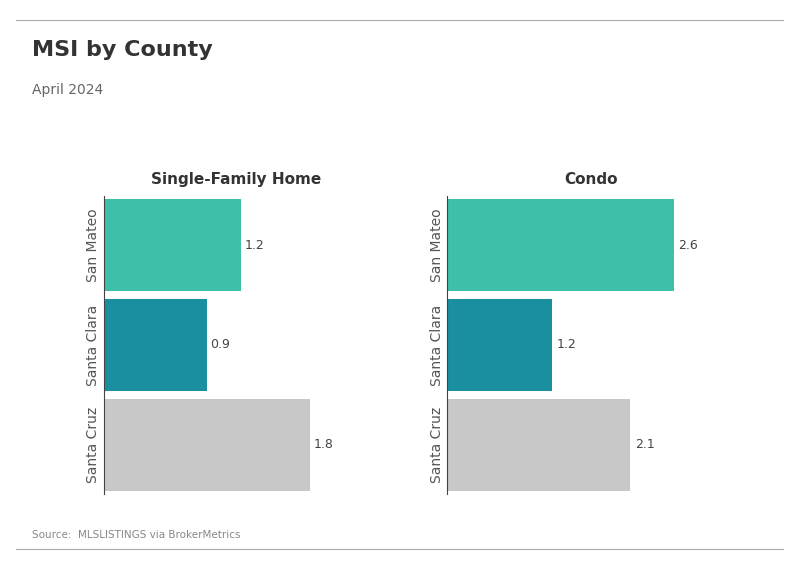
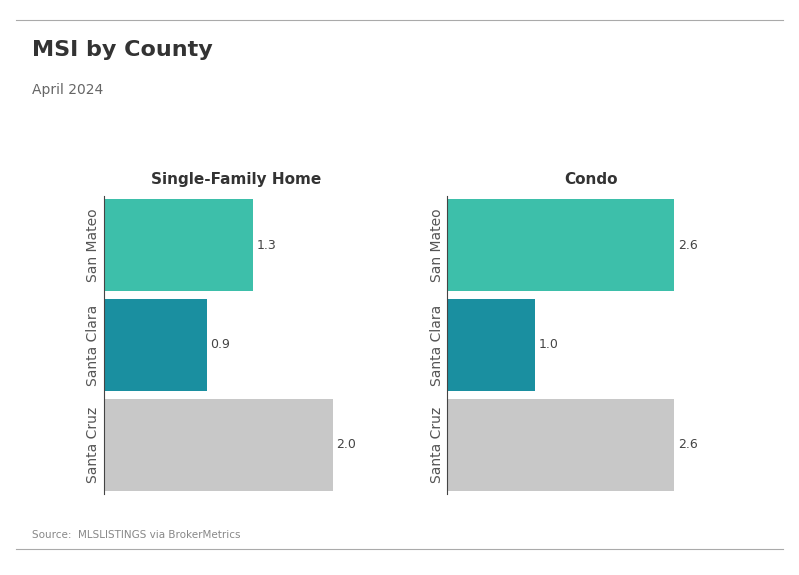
Single-Family Home/San Mateo: 1.2 -> 1.3
Single-Family Home/Santa Cruz: 1.8 -> 2.0
Condo/Santa Clara: 1.2 -> 1.0
Condo/Santa Cruz: 2.1 -> 2.6
